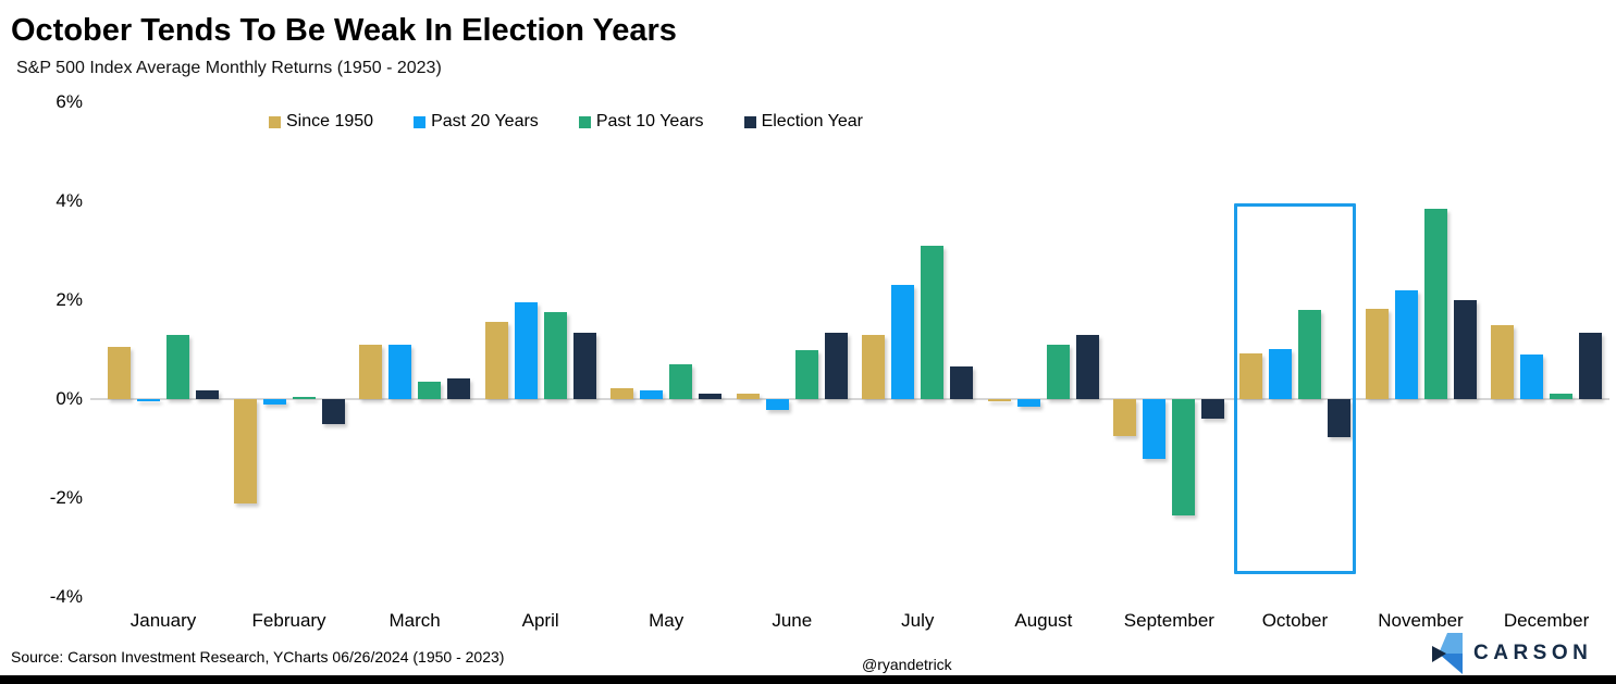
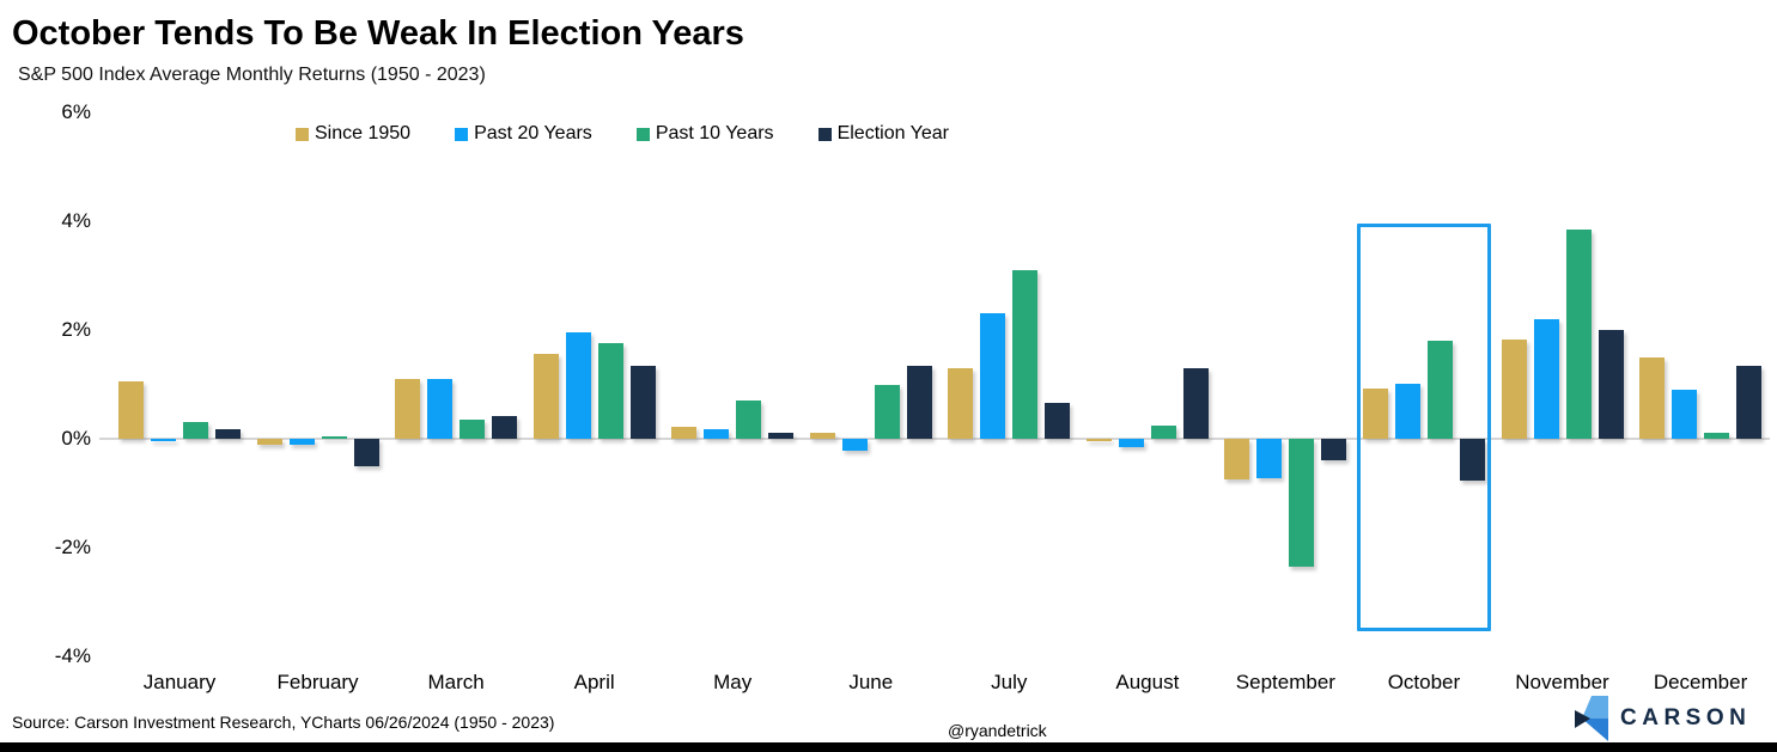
Past 10 Years/January: 1.3% -> 0.3%
Since 1950/February: -2.1% -> -0.1%
Past 10 Years/August: 1.1% -> 0.2%
Past 20 Years/September: -1.2% -> -0.7%
